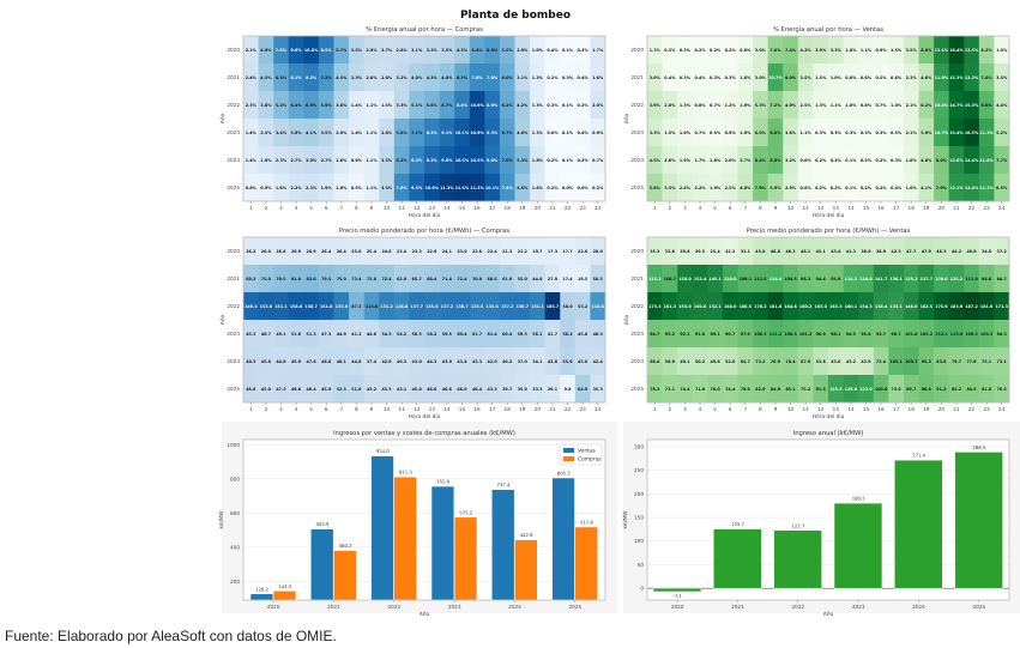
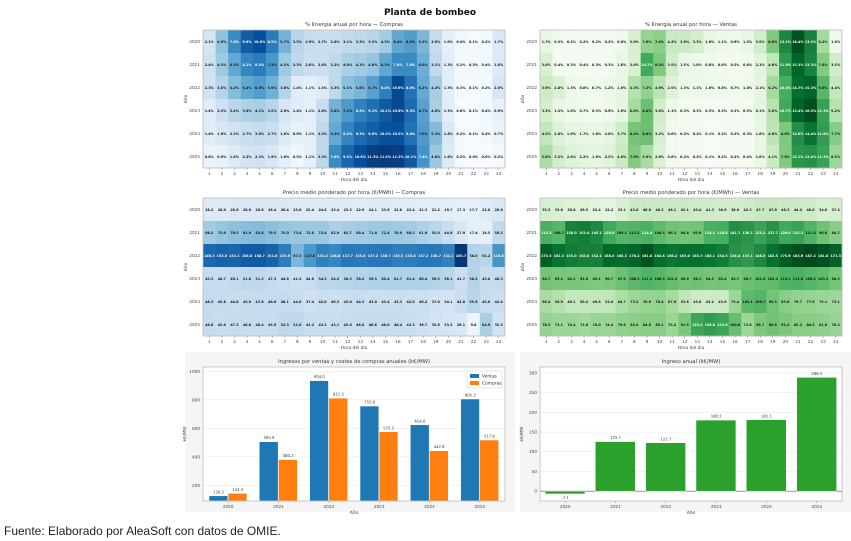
Ingresos por ventas y costes de compras anuales (k€/MW)/Ventas/2024: 737.4 -> 624.0
Ingreso anual (k€/MW)/2024: 271.4 -> 181.1
